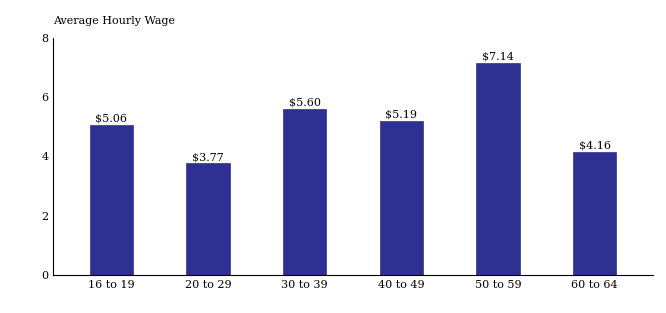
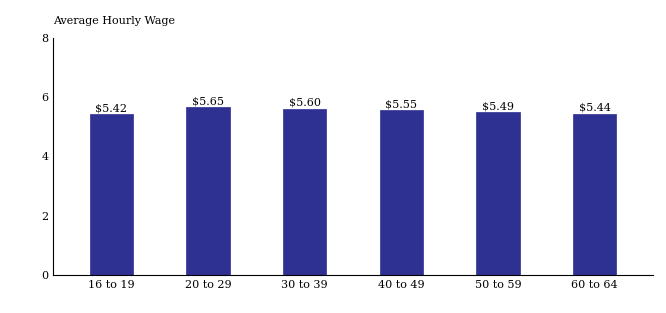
16 to 19: $5.06 -> $5.42
20 to 29: $3.77 -> $5.65
40 to 49: $5.19 -> $5.55
50 to 59: $7.14 -> $5.49
60 to 64: $4.16 -> $5.44
